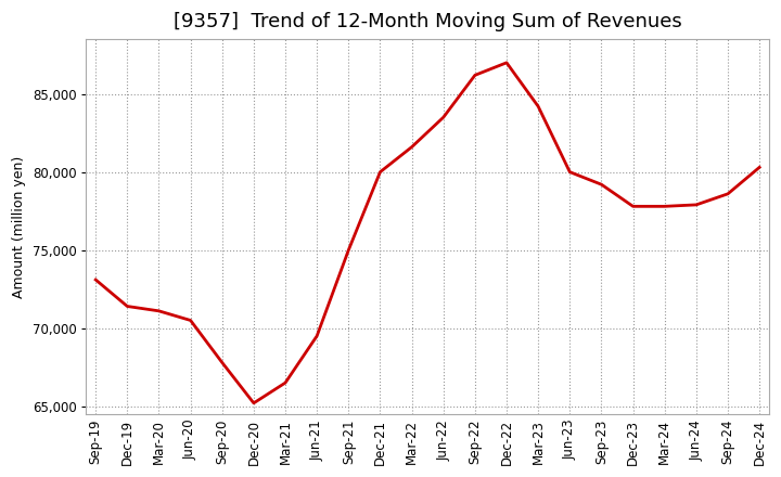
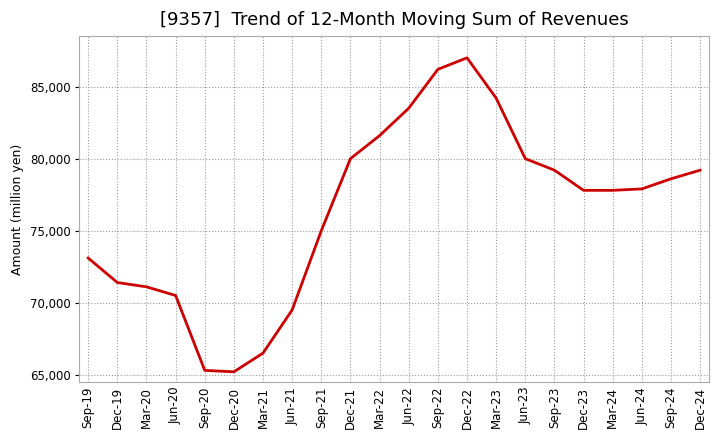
Sep-20: 67,800 -> 65,300
Dec-24: 80,300 -> 79,200
